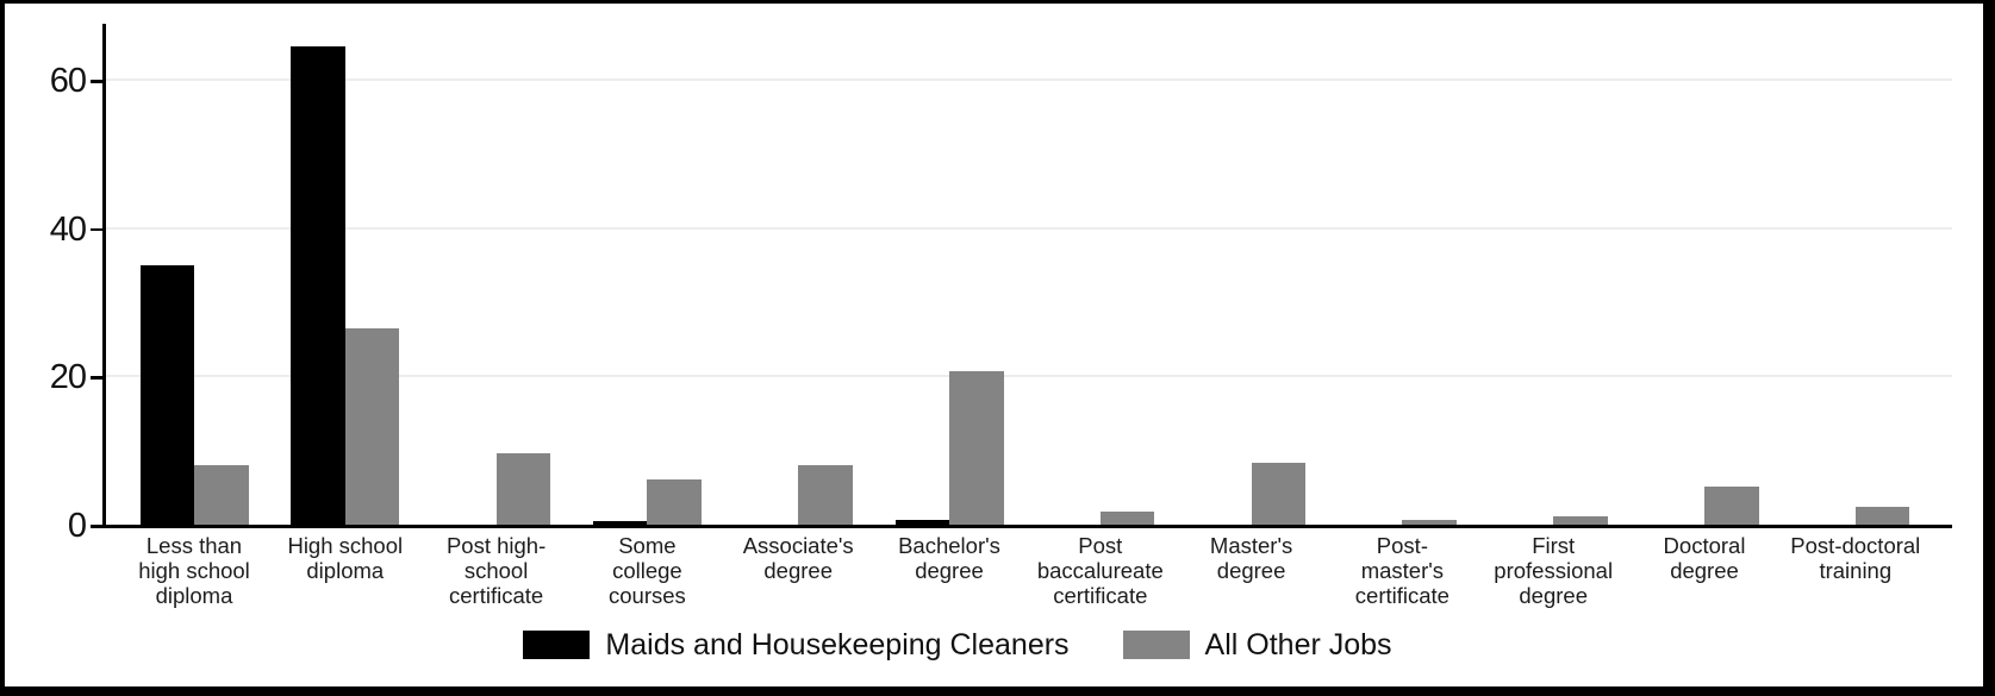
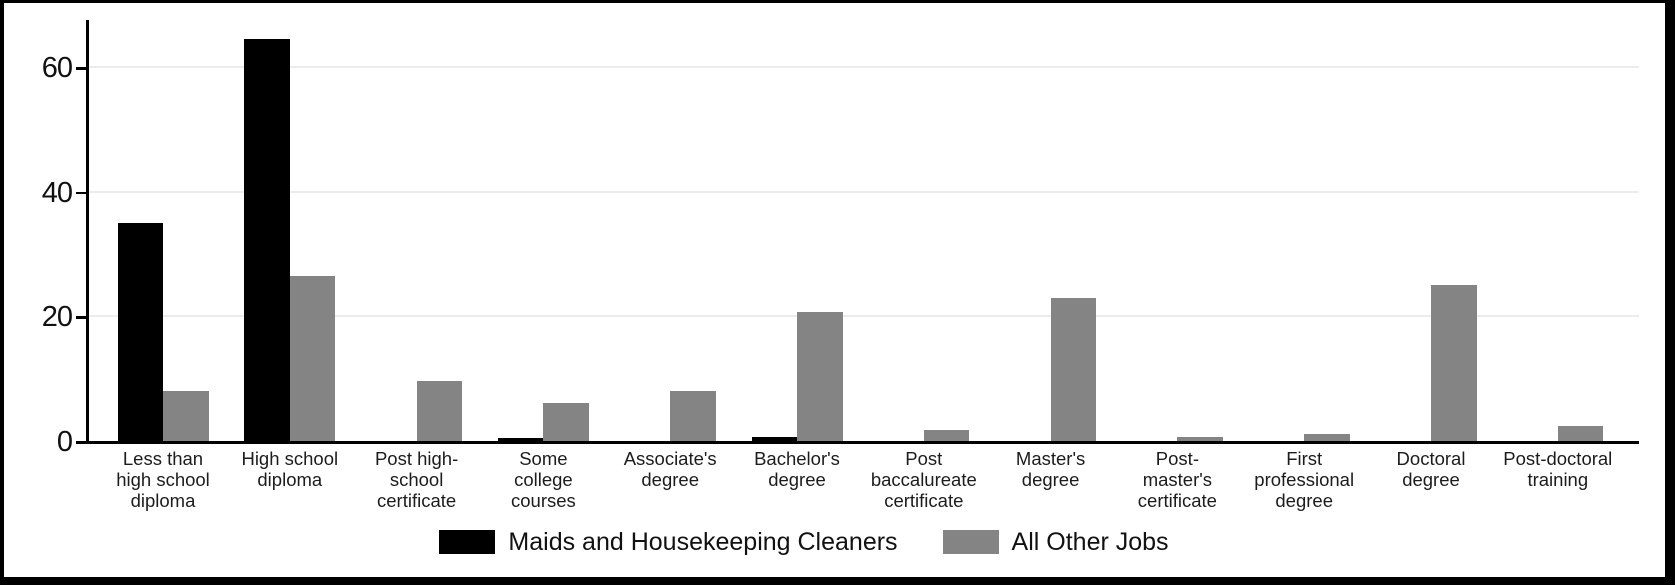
All Other Jobs/Master's degree: 8 -> 23
All Other Jobs/Doctoral degree: 5 -> 25
